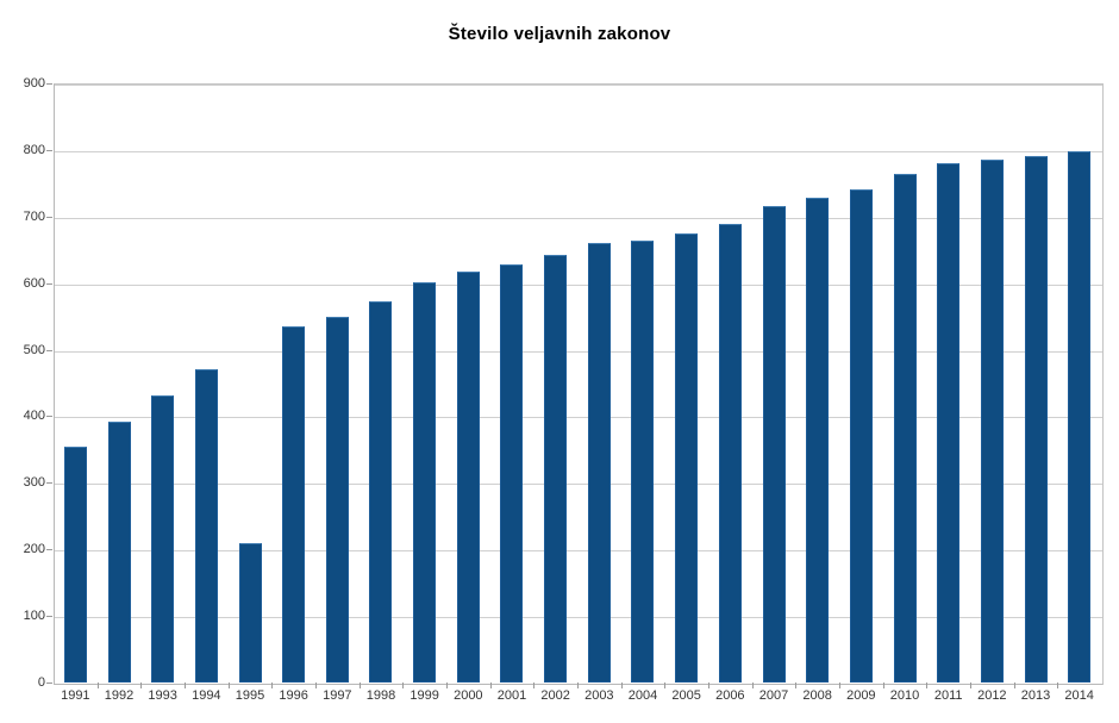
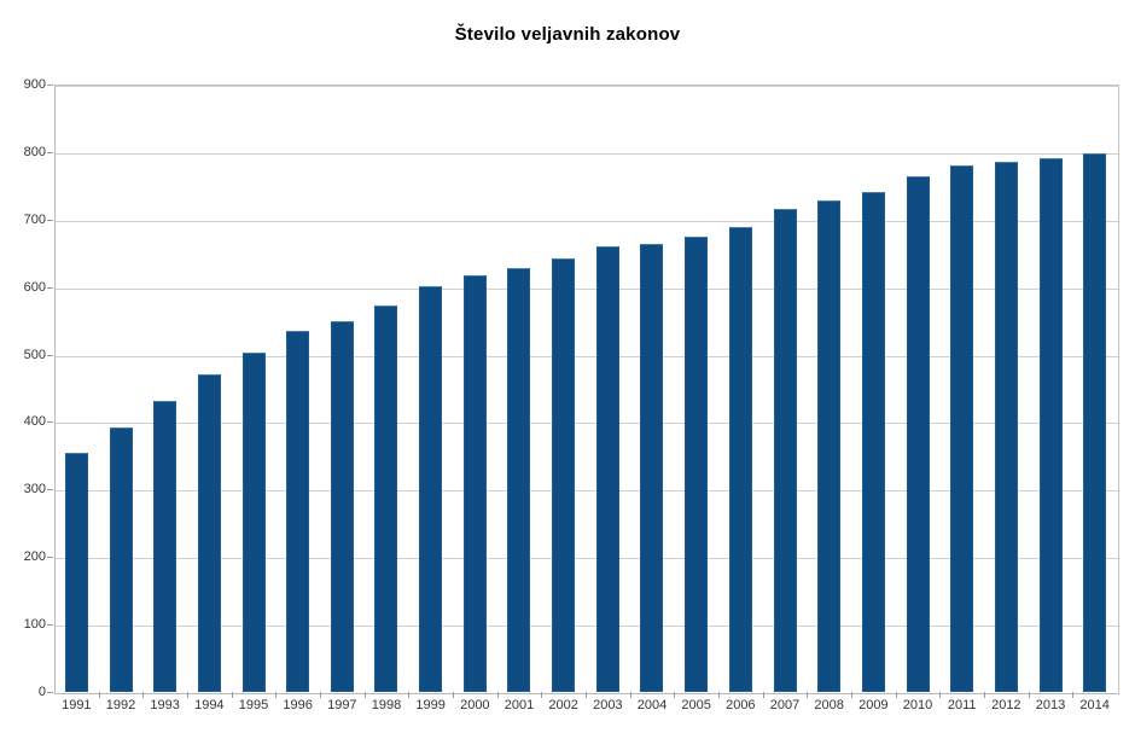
1995: 210 -> 500
